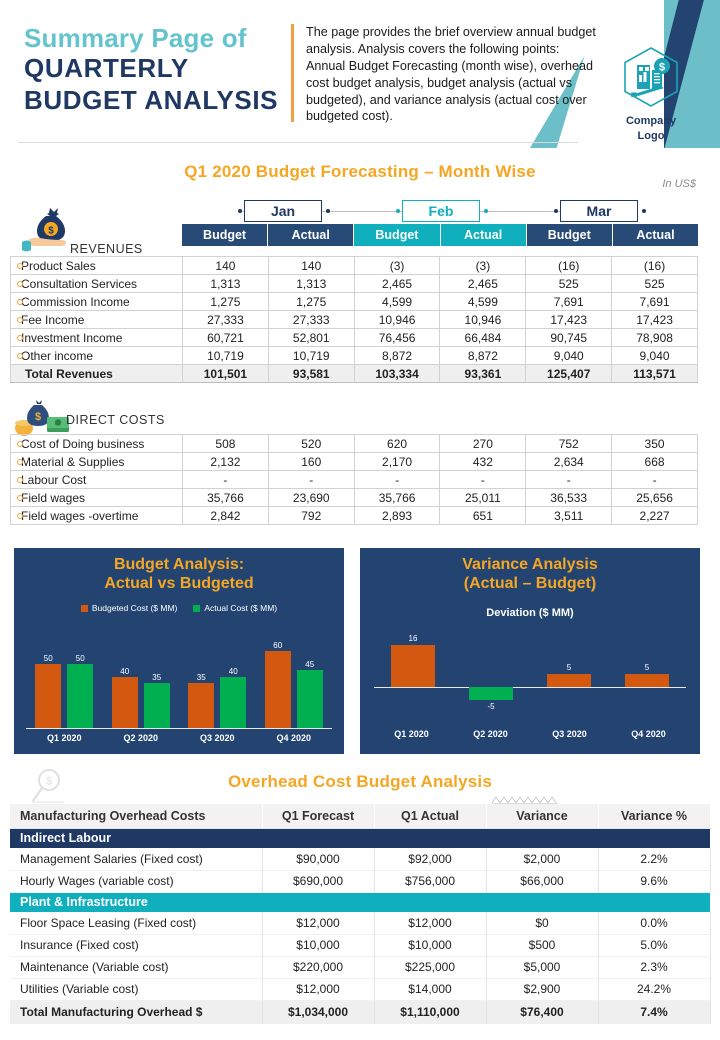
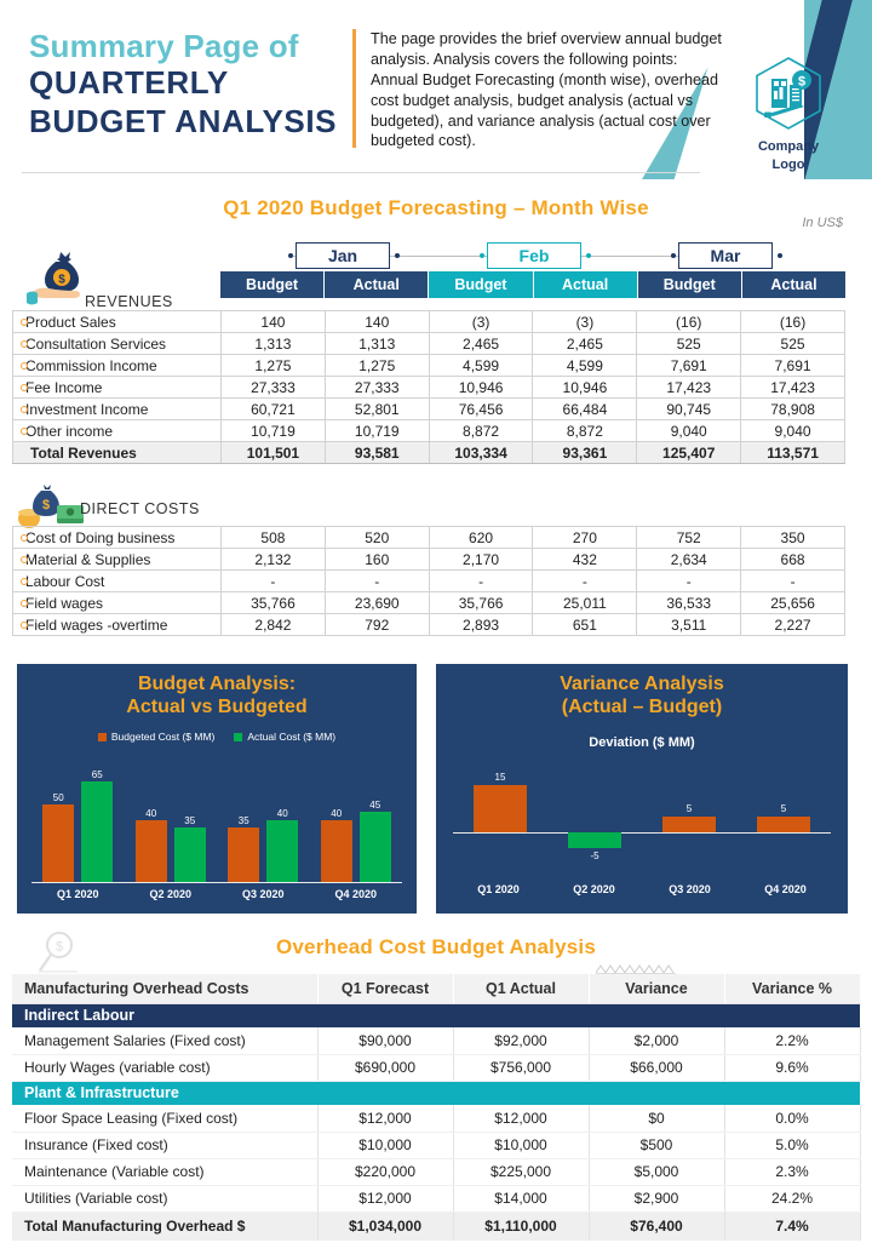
Budget Analysis: Actual vs Budgeted/Actual Cost ($ MM)/Q1 2020: 50 -> 65
Budget Analysis: Actual vs Budgeted/Budgeted Cost ($ MM)/Q4 2020: 60 -> 40
Variance Analysis (Actual – Budget)/Q1 2020: 16 -> 15
